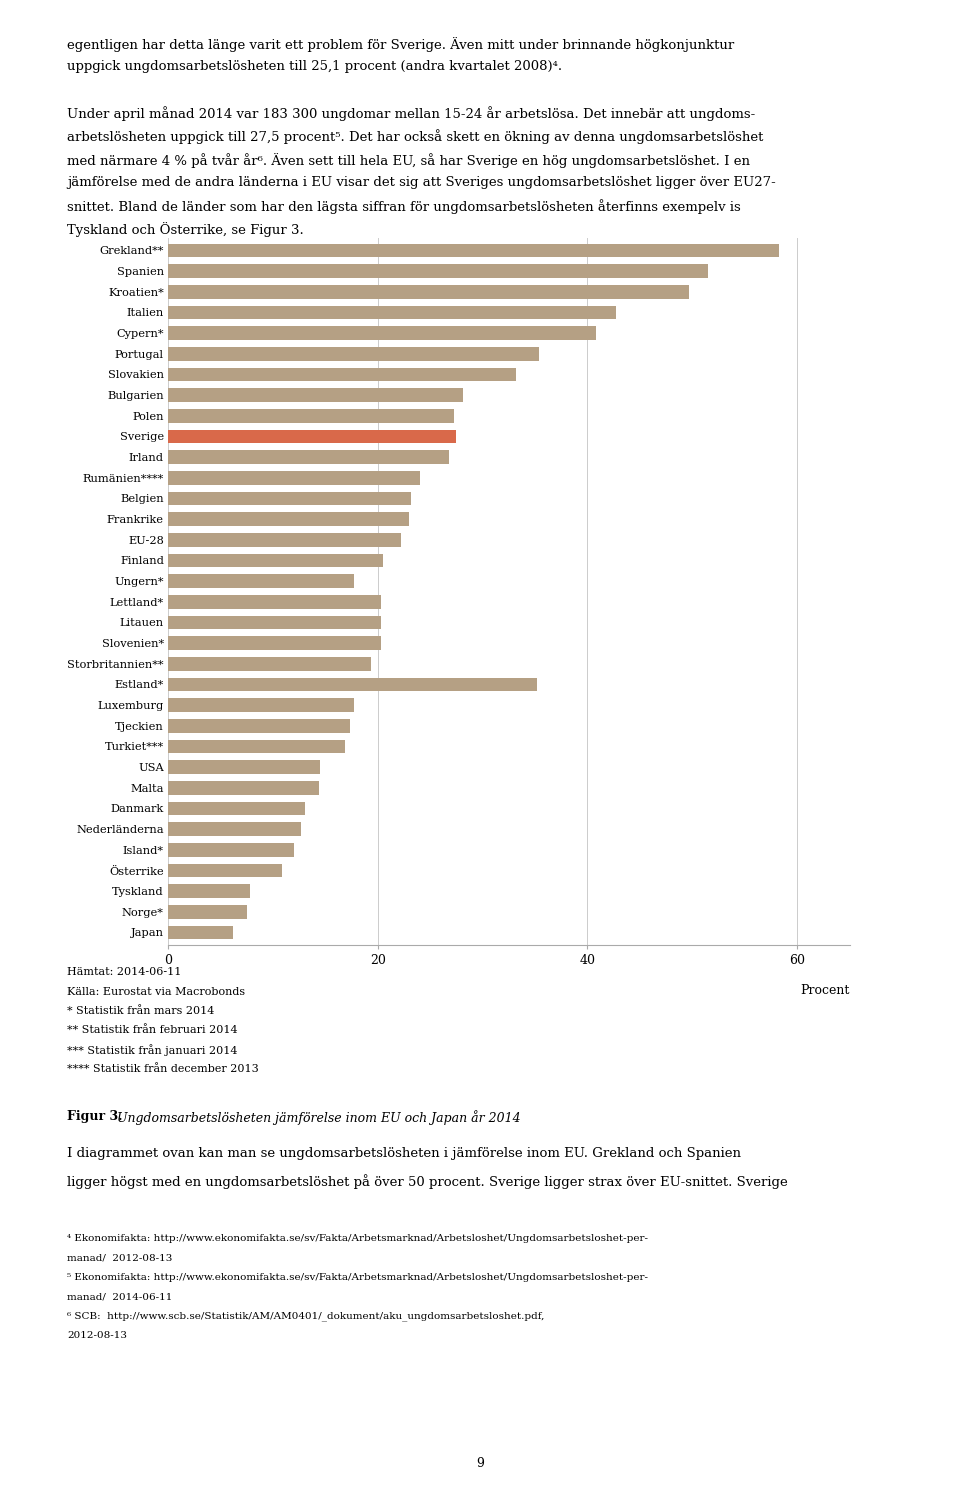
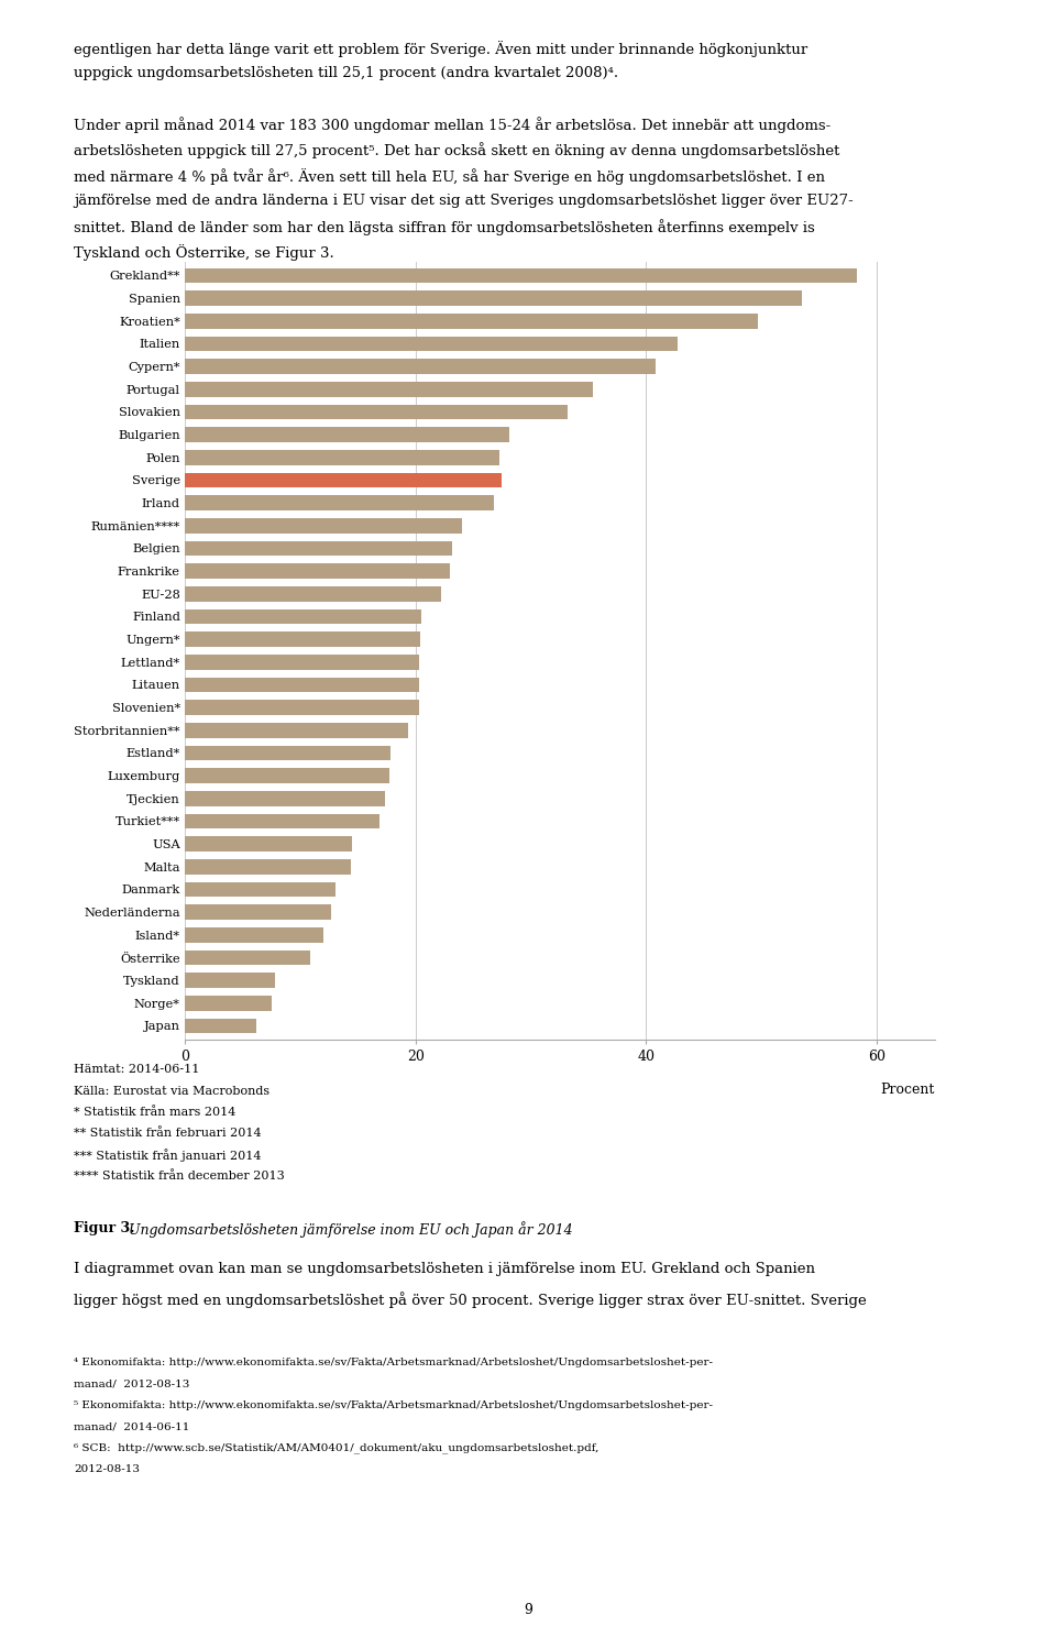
Spanien: 51.5 -> 53.5
Ungern*: 17.7 -> 20.4
Estland*: 35.2 -> 17.8
